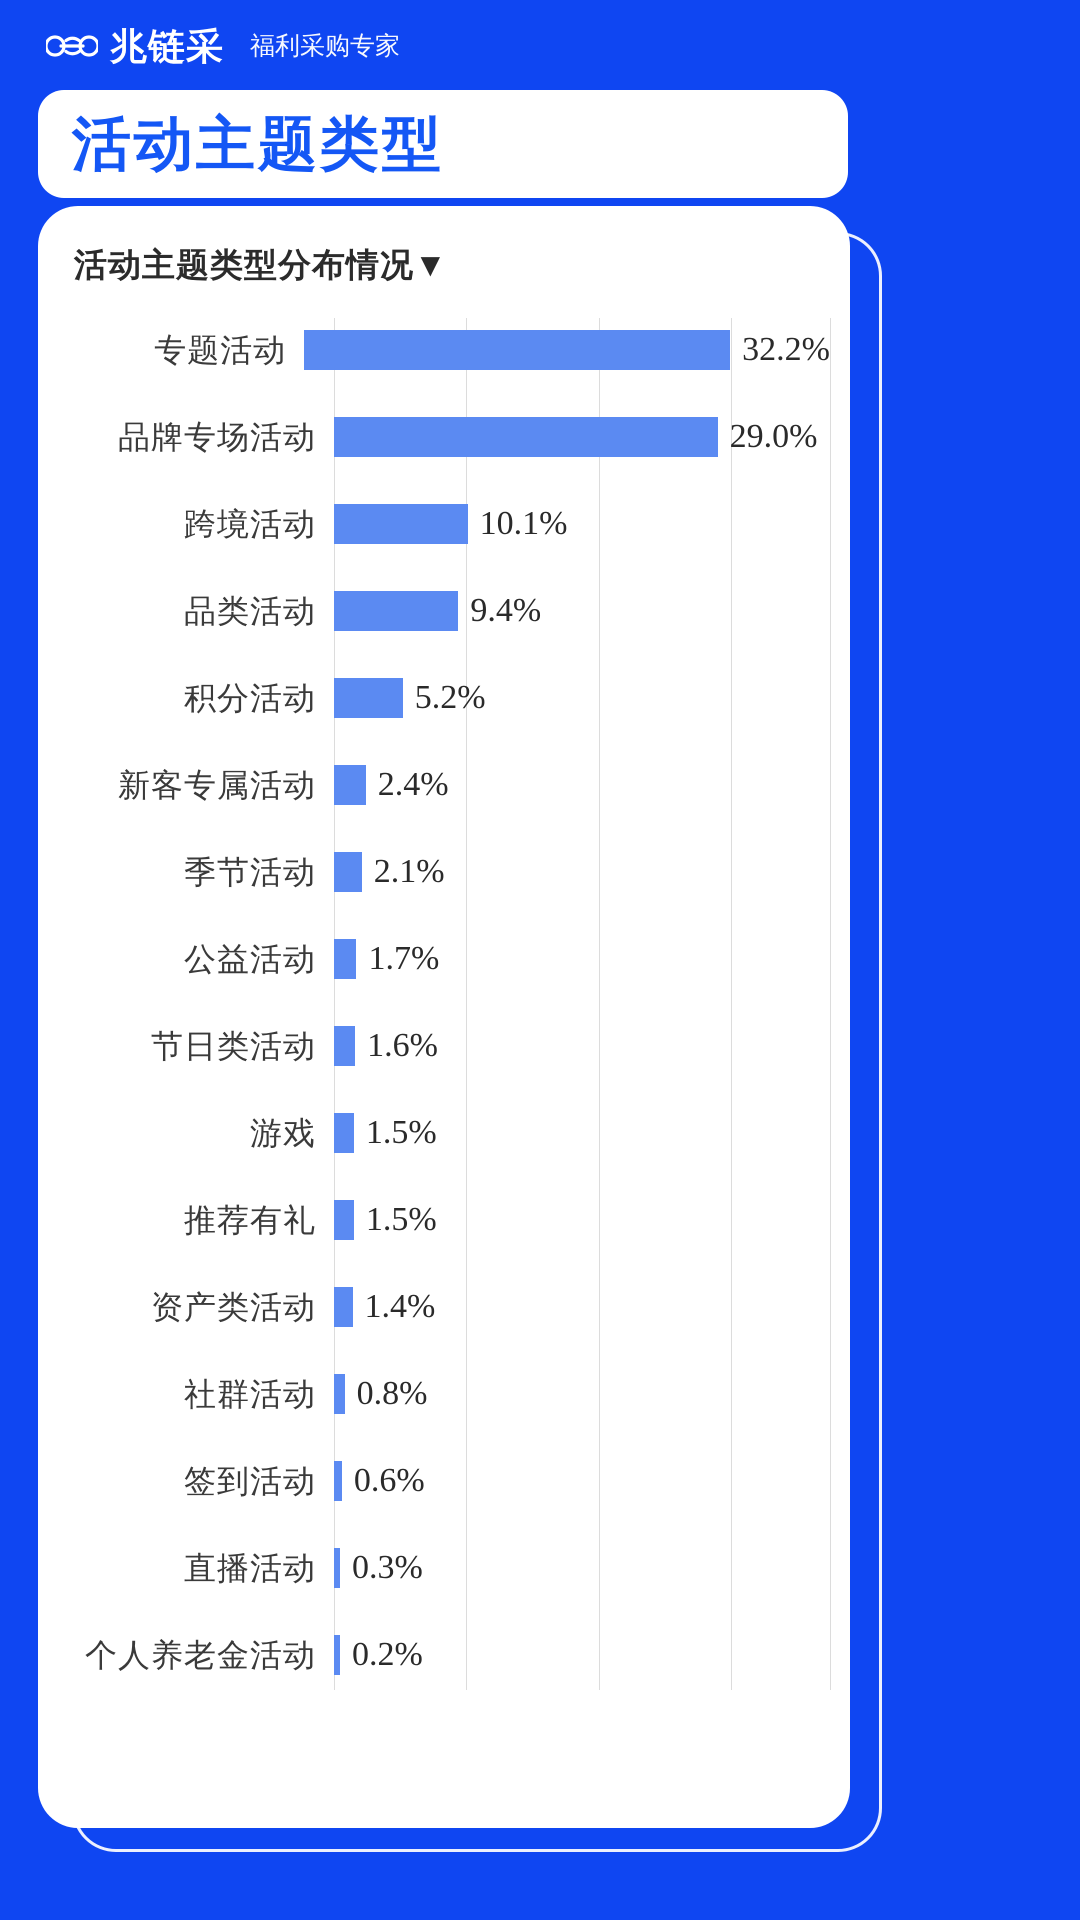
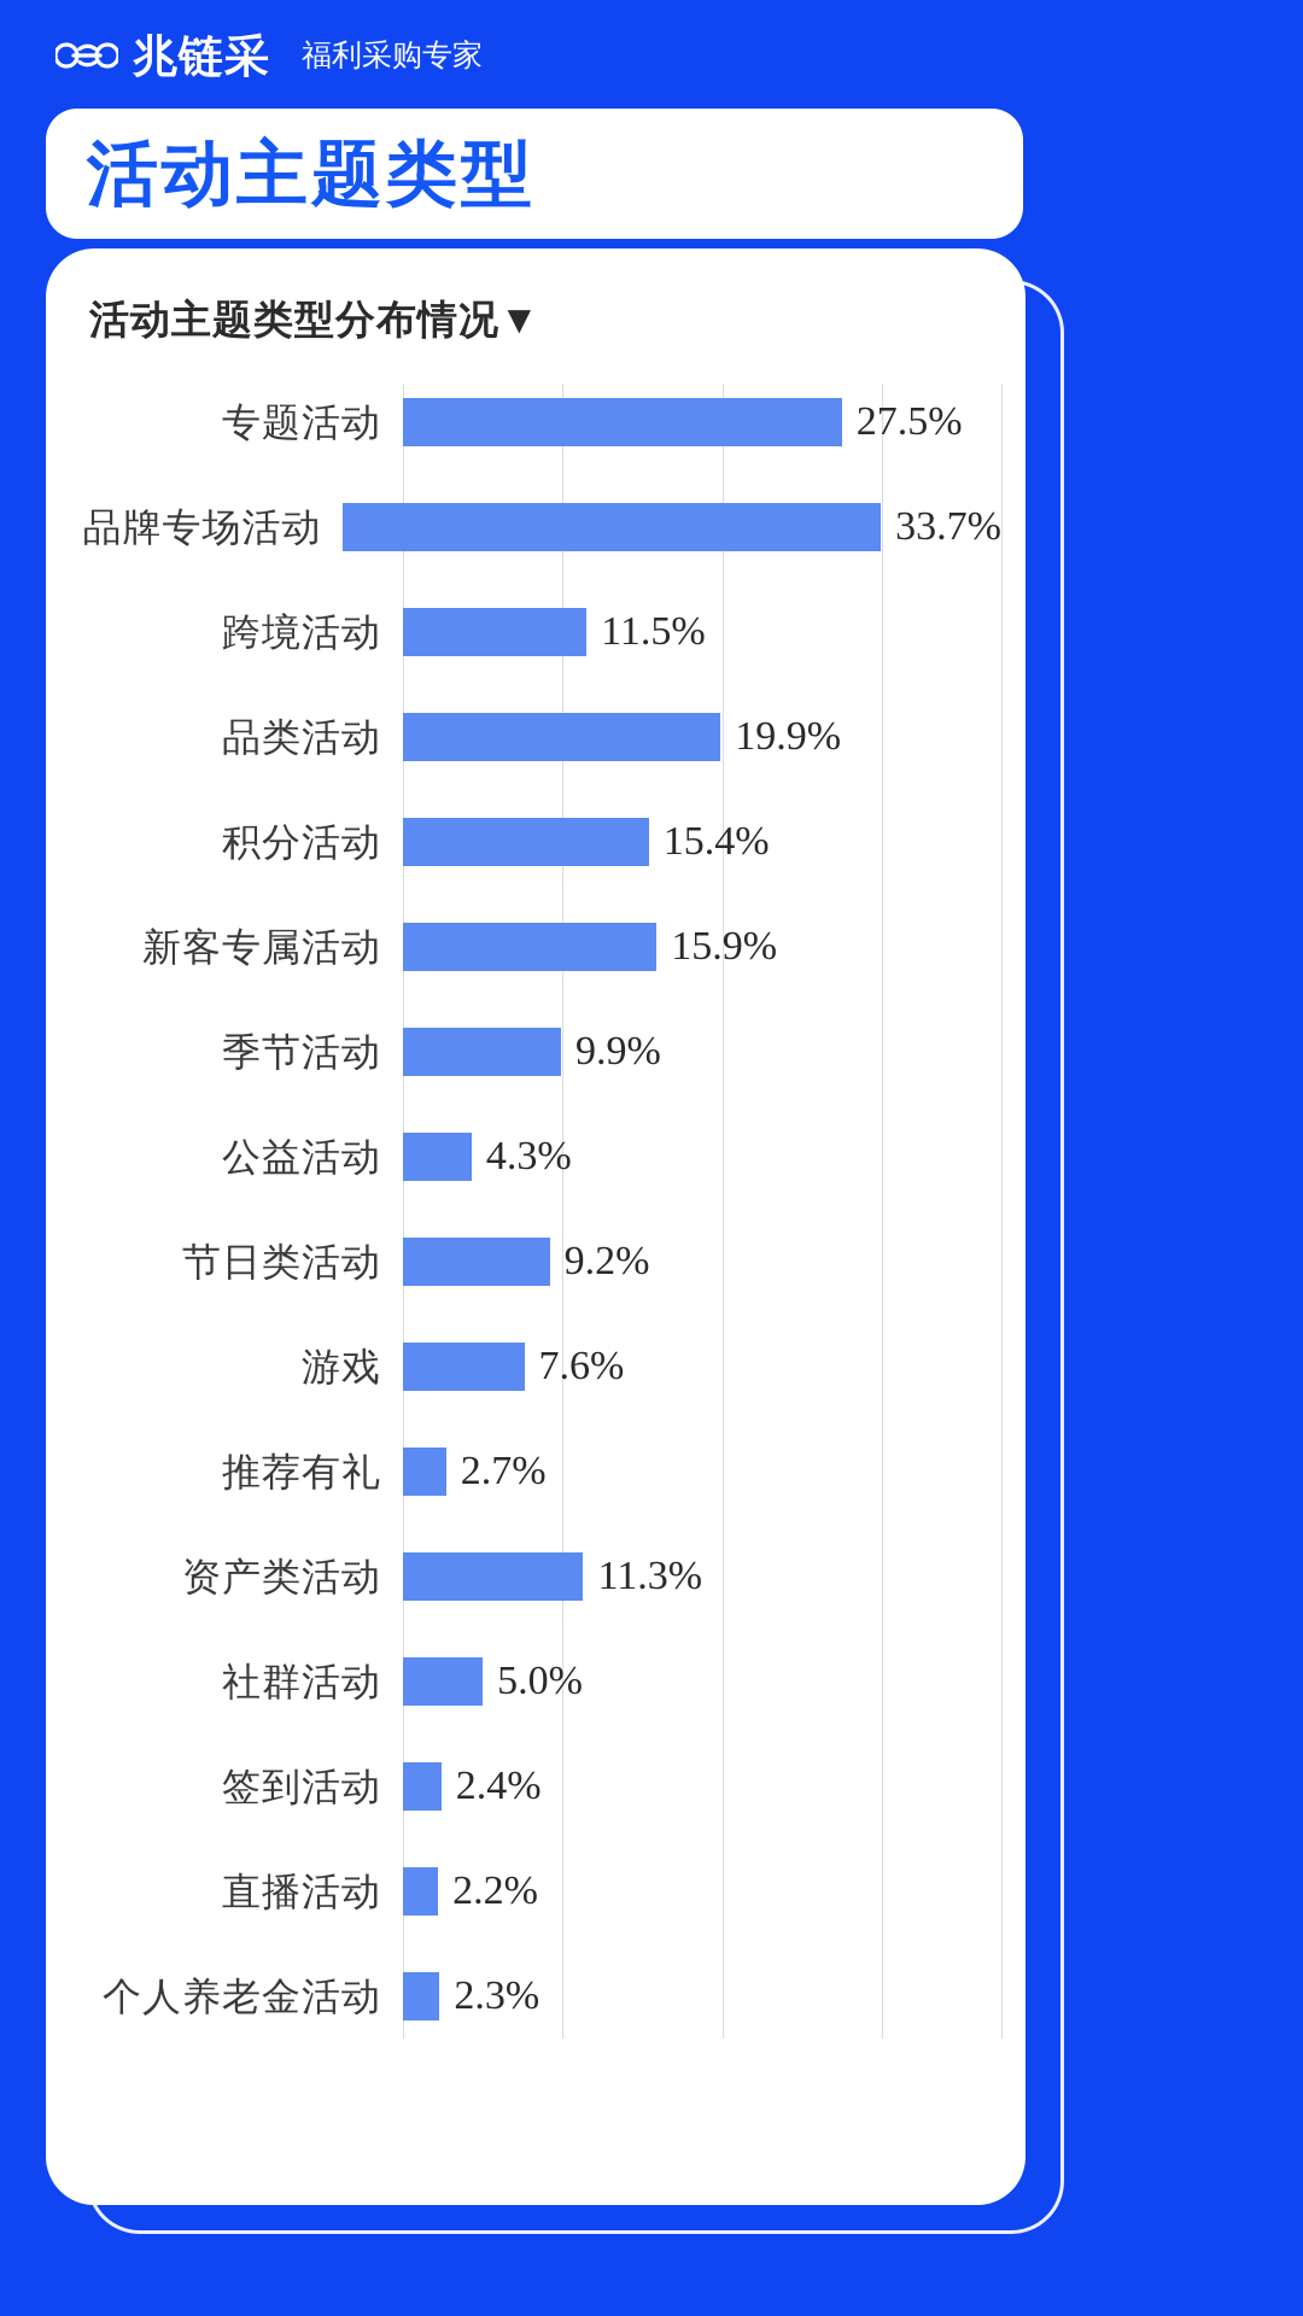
专题活动: 32.2% -> 27.5%
品牌专场活动: 29.0% -> 33.7%
跨境活动: 10.1% -> 11.5%
品类活动: 9.4% -> 19.9%
积分活动: 5.2% -> 15.4%
新客专属活动: 2.4% -> 15.9%
季节活动: 2.1% -> 9.9%
公益活动: 1.7% -> 4.3%
节日类活动: 1.6% -> 9.2%
游戏: 1.5% -> 7.6%
推荐有礼: 1.5% -> 2.7%
资产类活动: 1.4% -> 11.3%
社群活动: 0.8% -> 5.0%
签到活动: 0.6% -> 2.4%
直播活动: 0.3% -> 2.2%
个人养老金活动: 0.2% -> 2.3%
